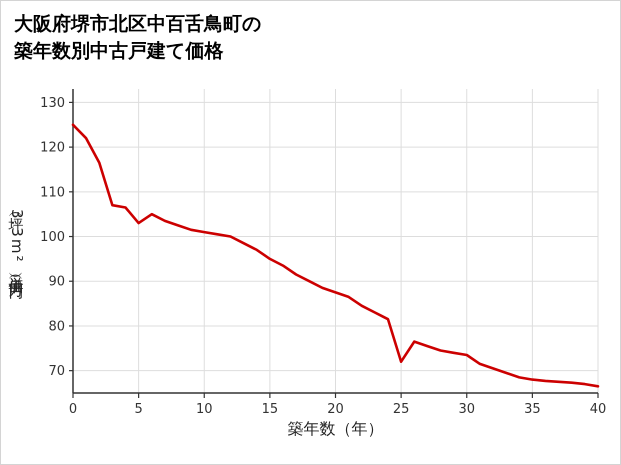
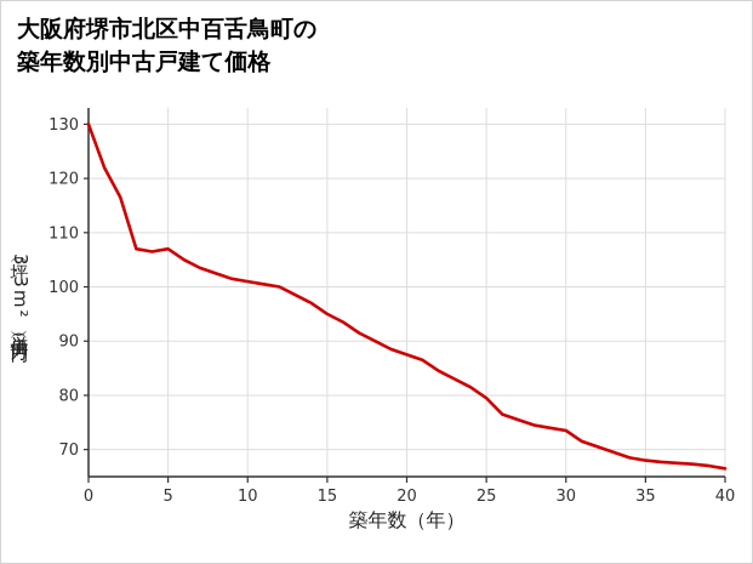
0: 125 -> 130
5: 103 -> 107
25: 72 -> 80
